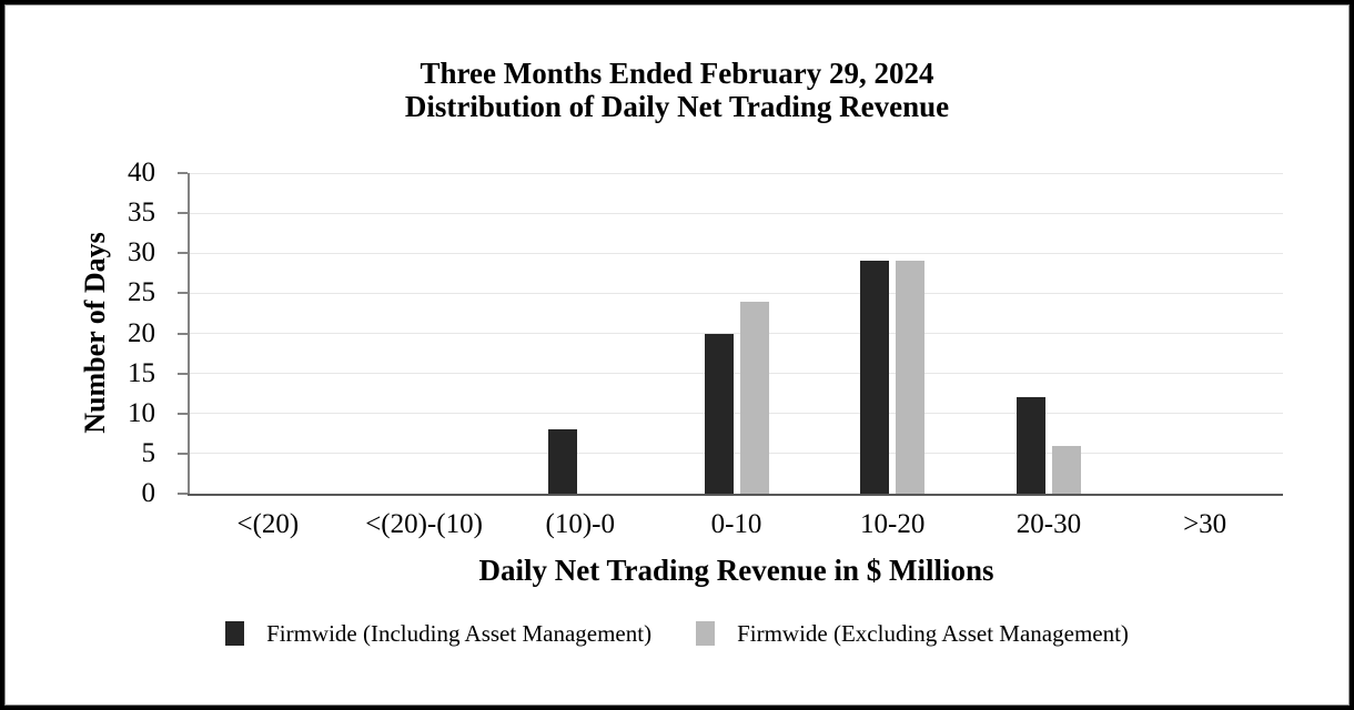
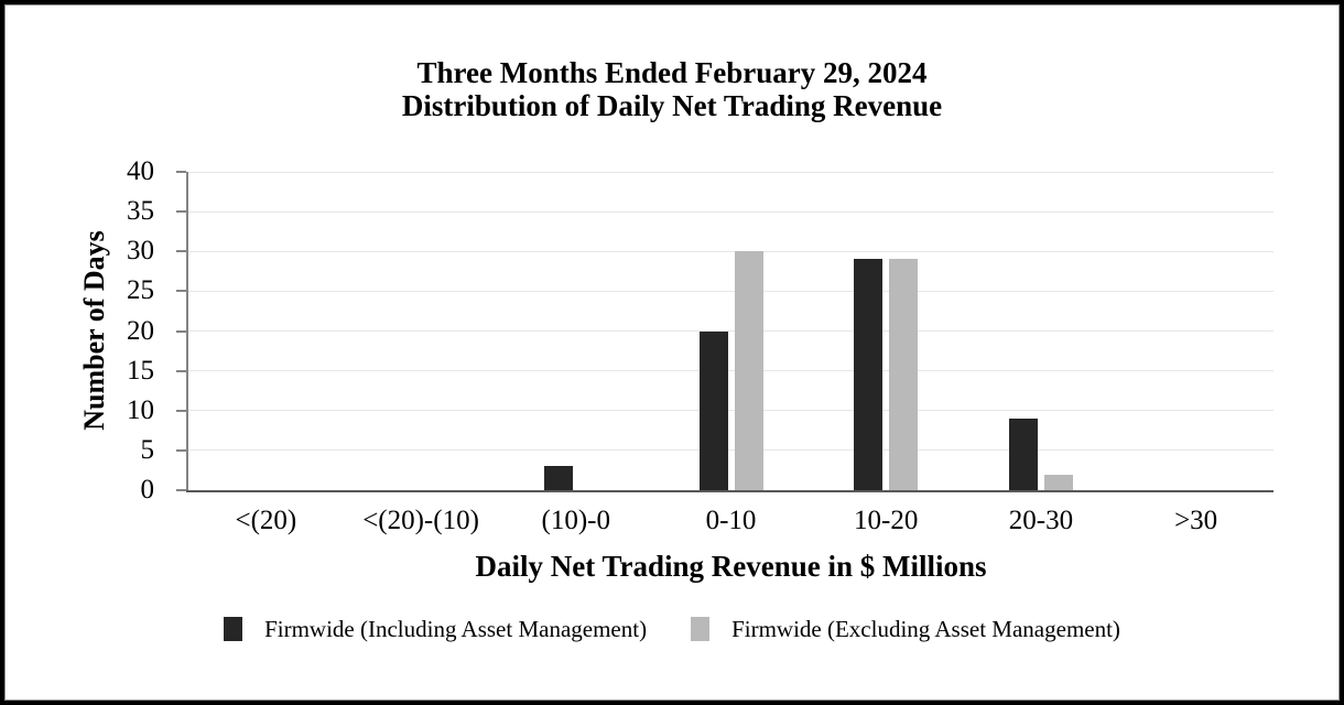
Firmwide (Including Asset Management)/(10)-0: 8 -> 3
Firmwide (Excluding Asset Management)/0-10: 24 -> 30
Firmwide (Including Asset Management)/20-30: 12 -> 9
Firmwide (Excluding Asset Management)/20-30: 6 -> 2
